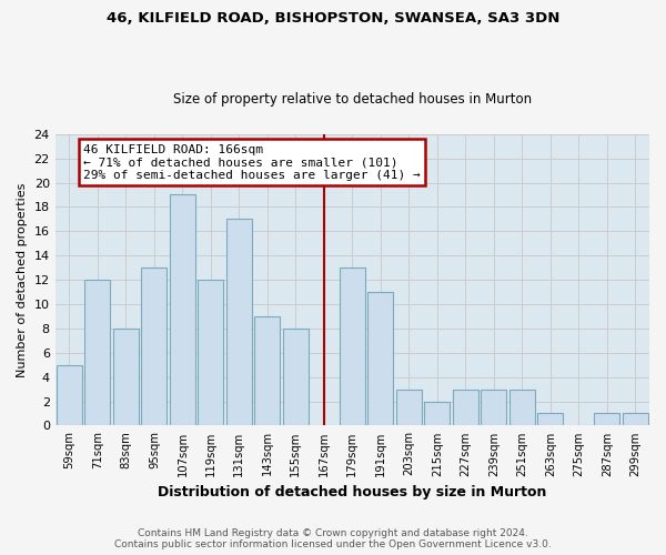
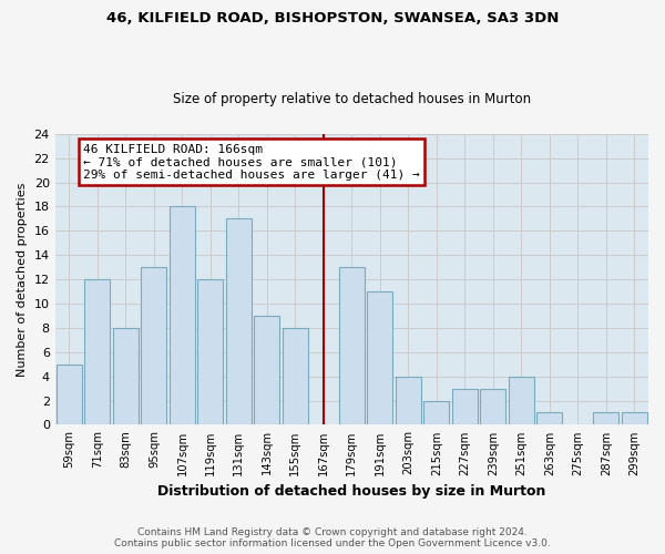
107sqm: 19 -> 18
203sqm: 3 -> 4
251sqm: 3 -> 4
